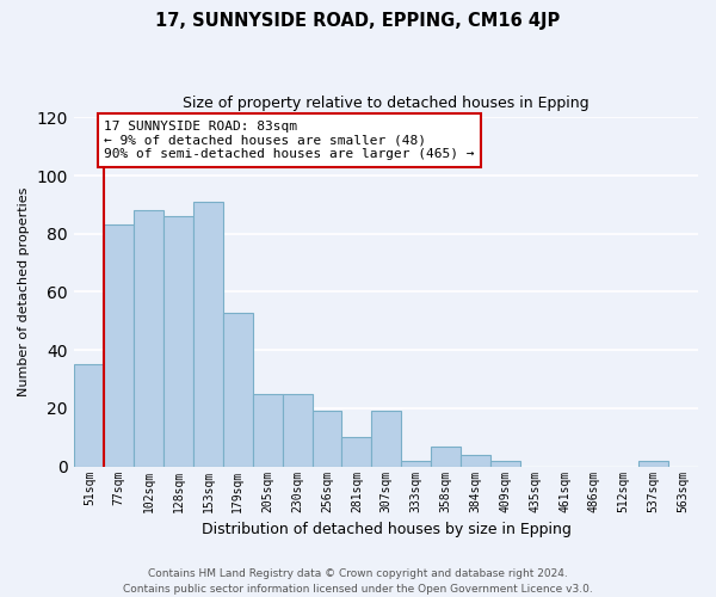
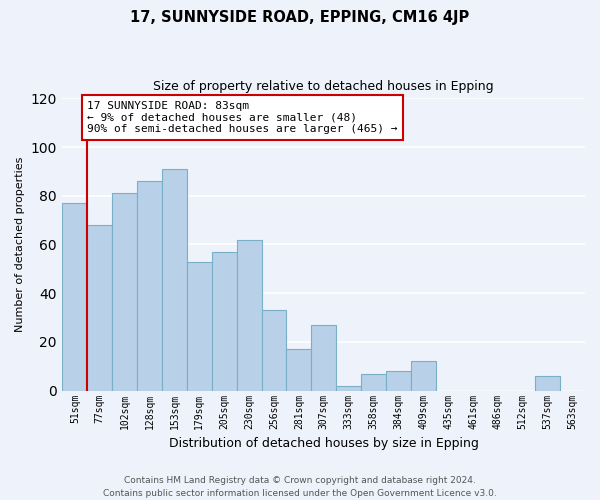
51sqm: 35 -> 77
77sqm: 83 -> 68
102sqm: 88 -> 81
205sqm: 25 -> 57
230sqm: 25 -> 62
256sqm: 19 -> 33
281sqm: 10 -> 17
307sqm: 19 -> 27
384sqm: 4 -> 8
409sqm: 2 -> 12
537sqm: 2 -> 6
